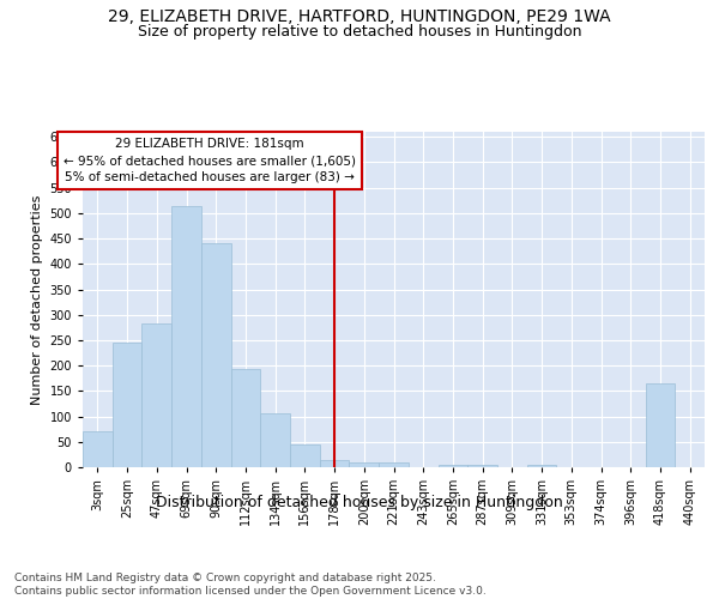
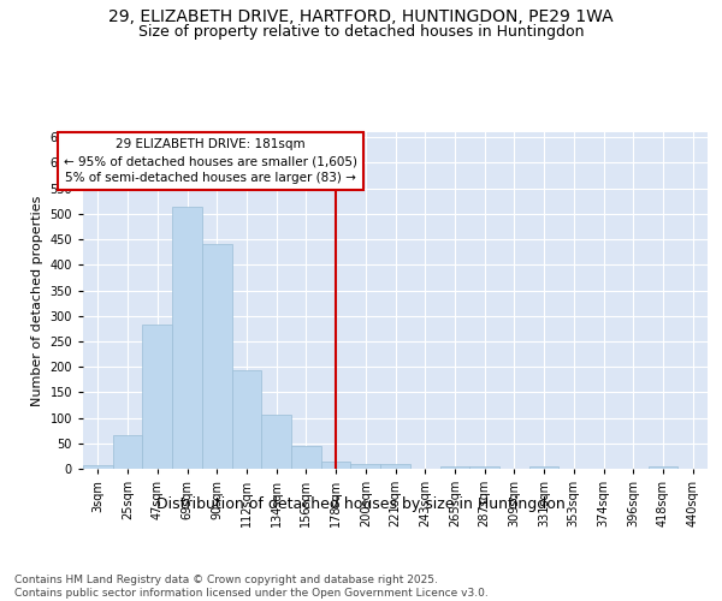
3sqm: 70 -> 8
25sqm: 245 -> 65
418sqm: 165 -> 4
